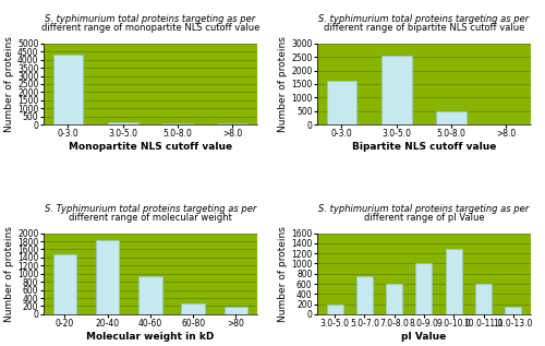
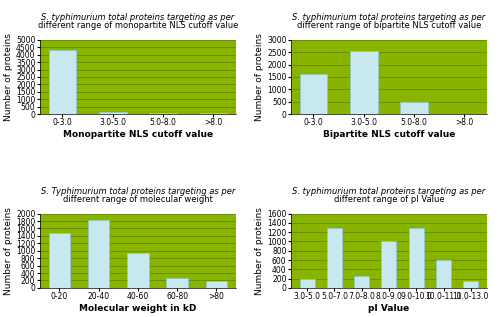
5.0-7.0: 750 -> 1300
7.0-8.0: 600 -> 250
